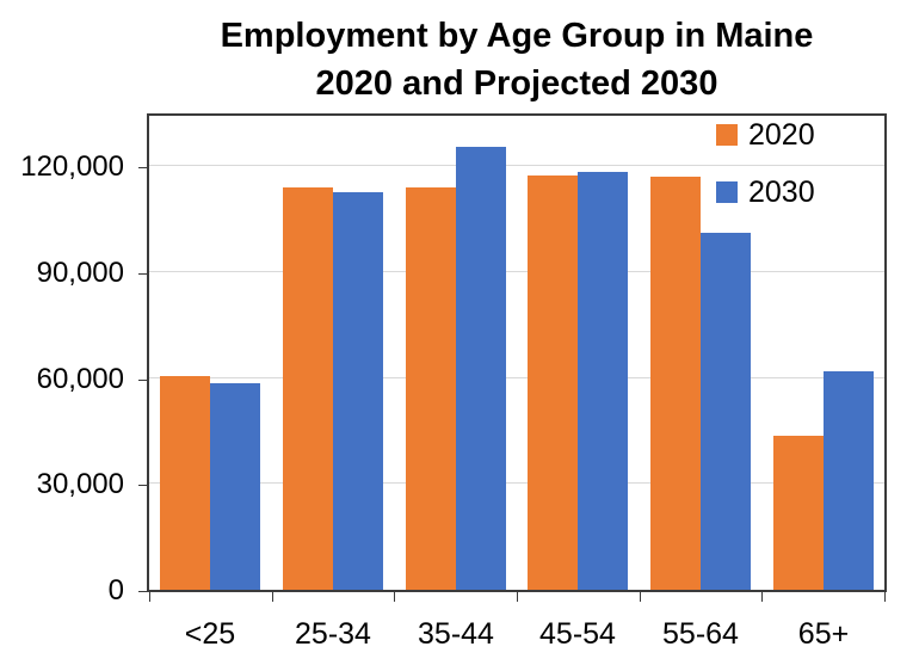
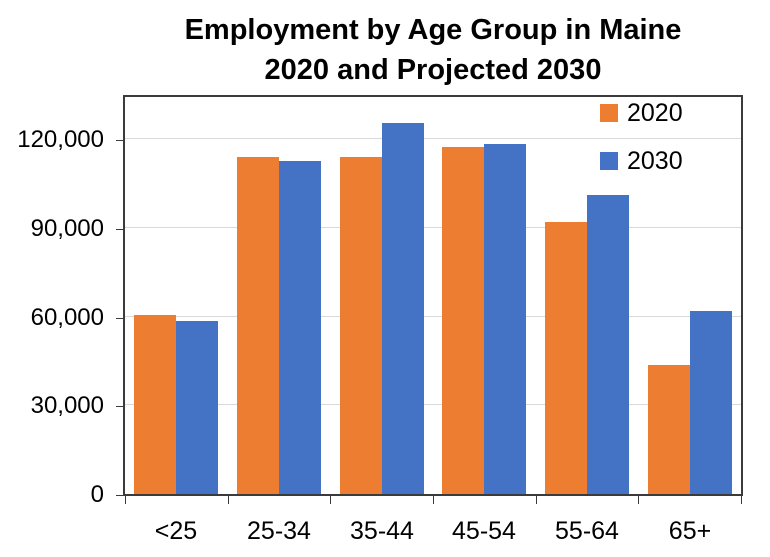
2020/55-64: 117000 -> 92000
